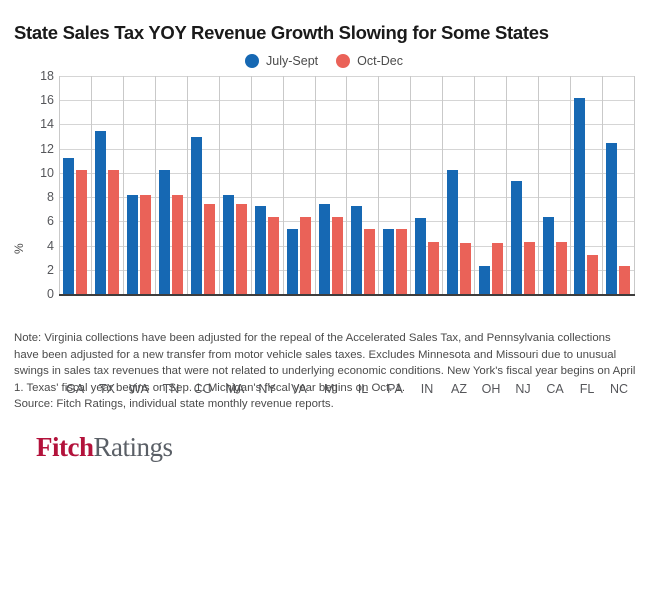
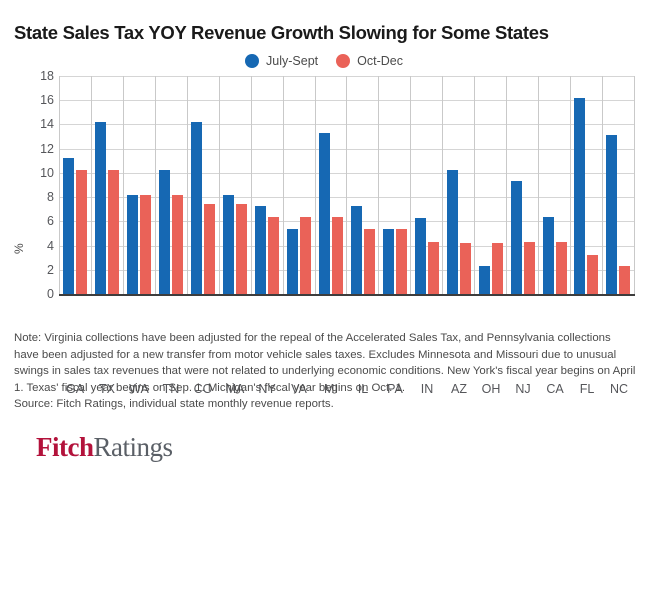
July-Sept/TX: 13.5 -> 14.2
July-Sept/CO: 13.0 -> 14.2
July-Sept/MI: 7.4 -> 13.3
July-Sept/NC: 12.5 -> 13.1
